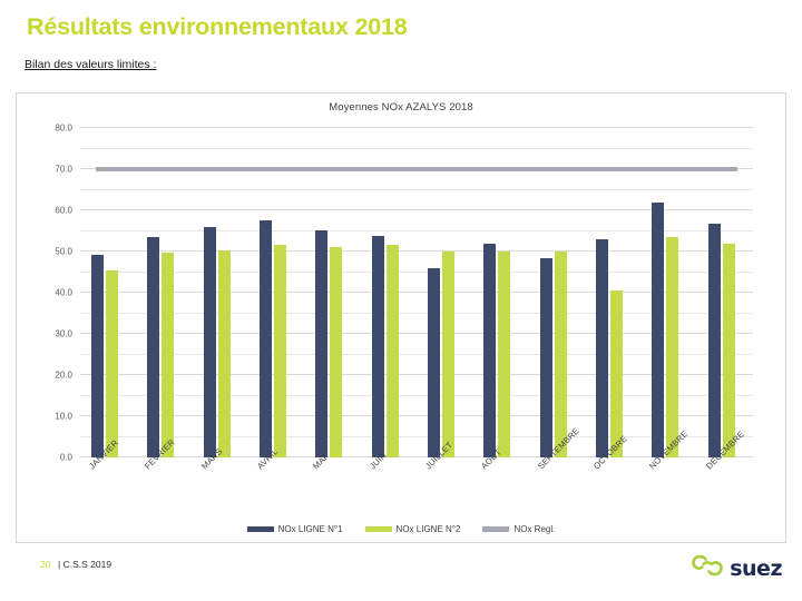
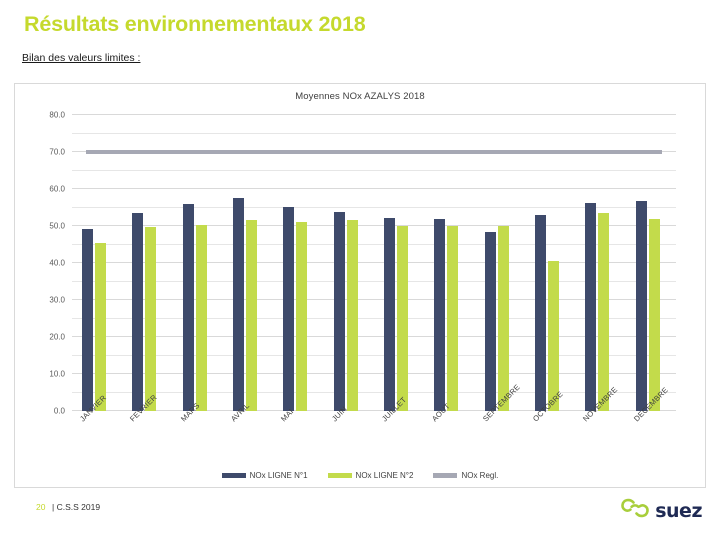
NOx LIGNE N°1/JUILLET: 46 -> 52
NOx LIGNE N°1/NOVEMBRE: 62 -> 56
